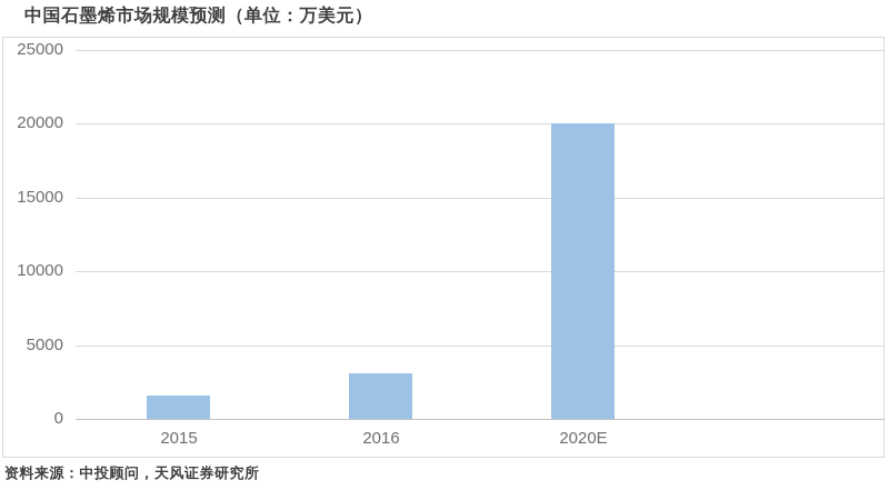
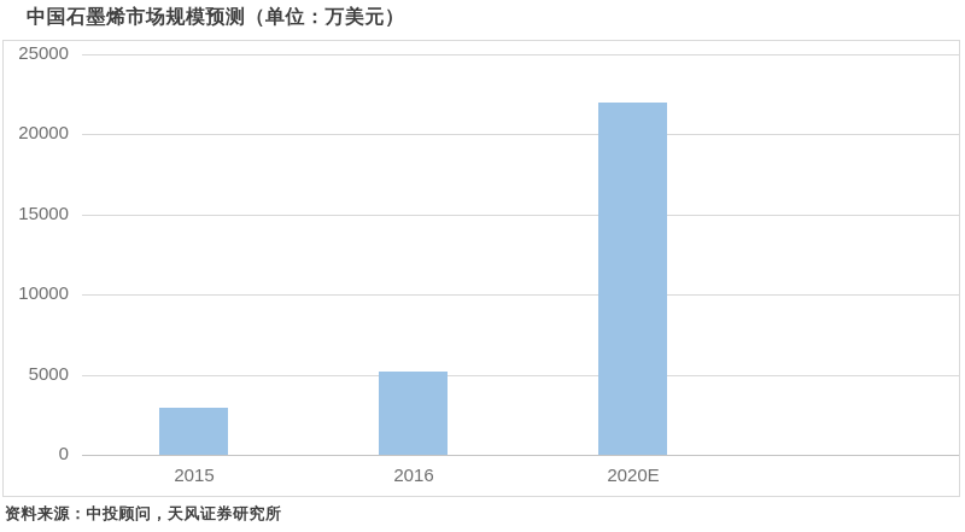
2015: 1600 -> 2900
2016: 3100 -> 5200
2020E: 20000 -> 22000
